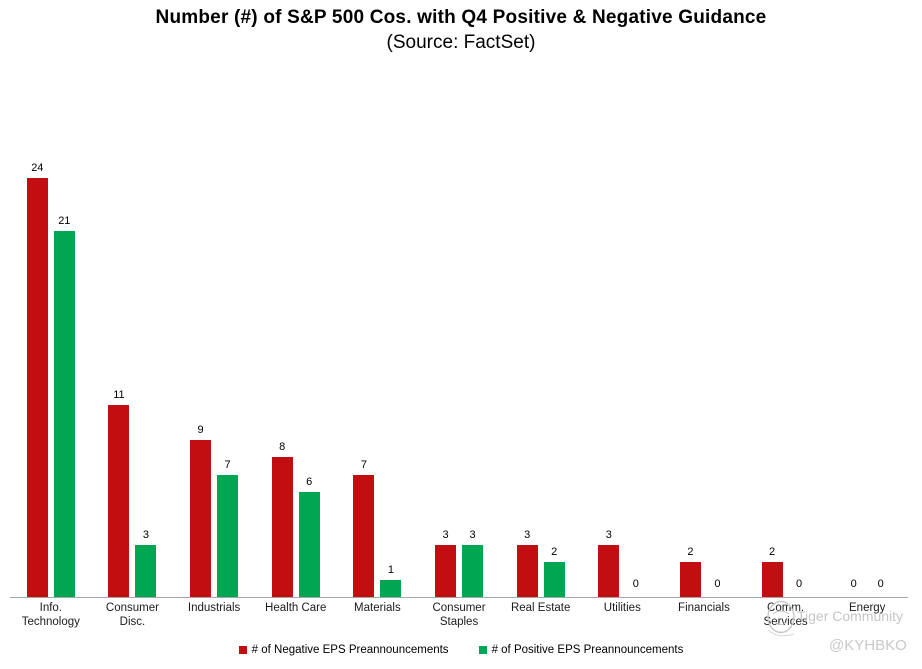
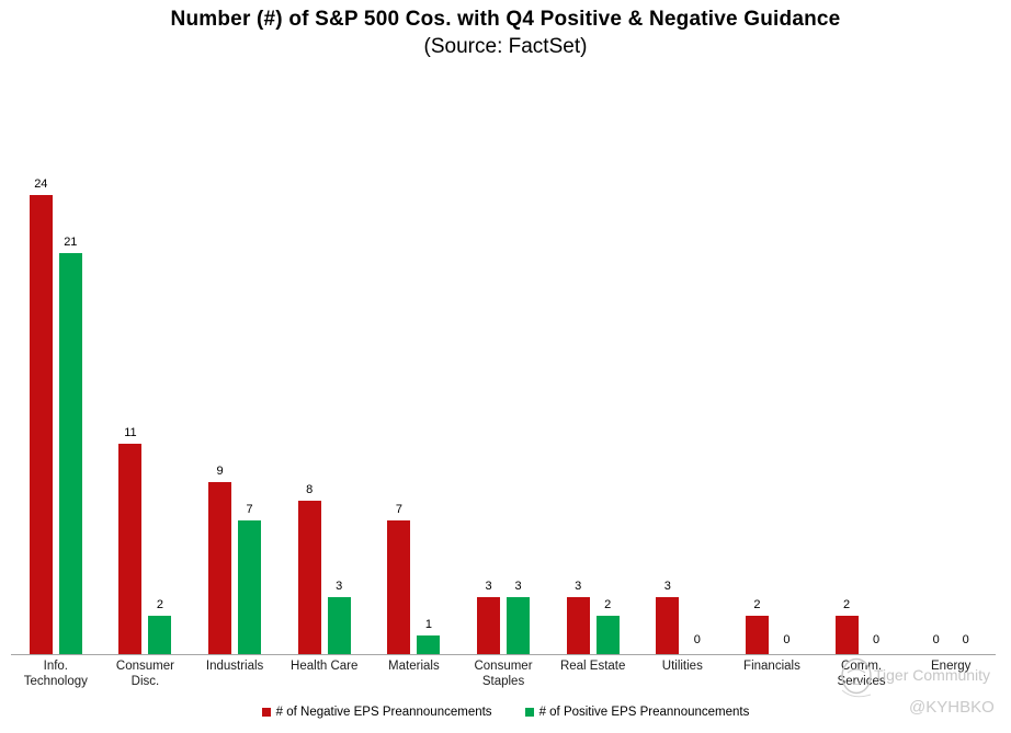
# of Positive EPS Preannouncements/Consumer Disc.: 3 -> 2
# of Positive EPS Preannouncements/Health Care: 6 -> 3
